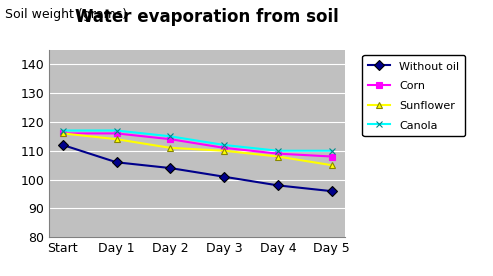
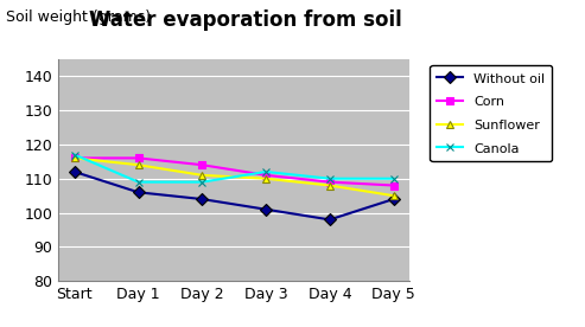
Canola/Day 1: 117 -> 109
Canola/Day 2: 115 -> 109
Without oil/Day 5: 96 -> 104
